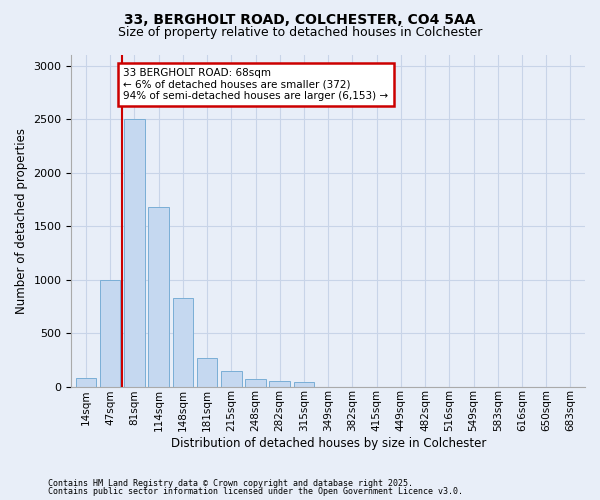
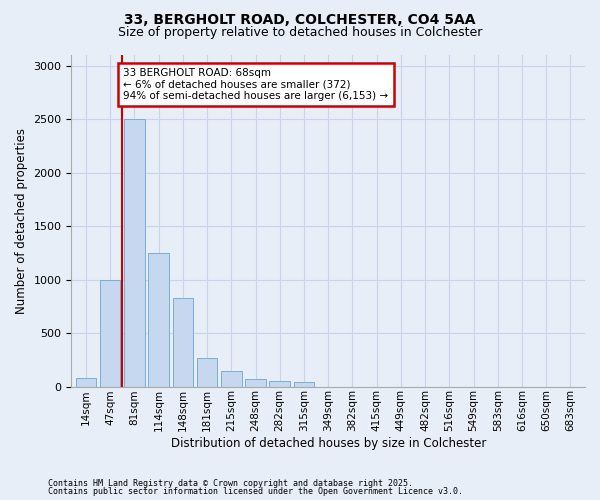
114sqm: 1680 -> 1250
